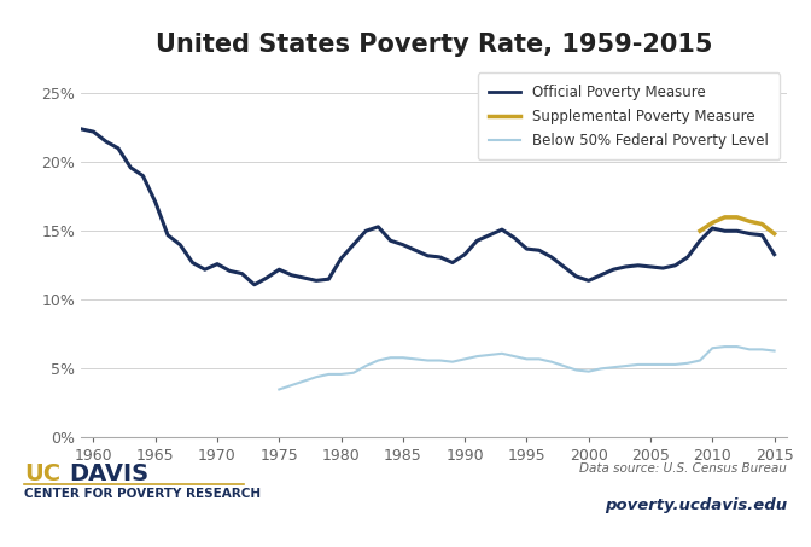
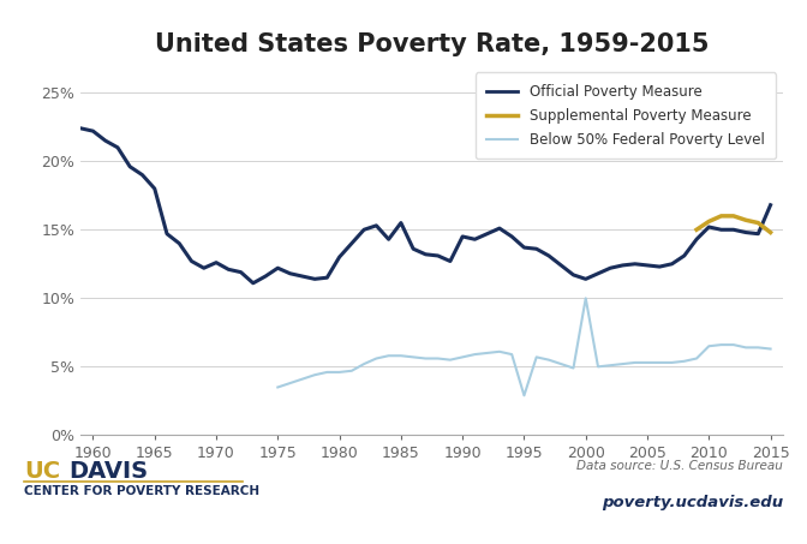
Official Poverty Measure/1965: 17.1% -> 18.0%
Official Poverty Measure/1985: 14.0% -> 15.5%
Official Poverty Measure/1990: 13.3% -> 14.5%
Below 50% Federal Poverty Level/1995: 5.7% -> 2.9%
Below 50% Federal Poverty Level/2000: 4.8% -> 10.0%
Official Poverty Measure/2015: 13.3% -> 16.8%
